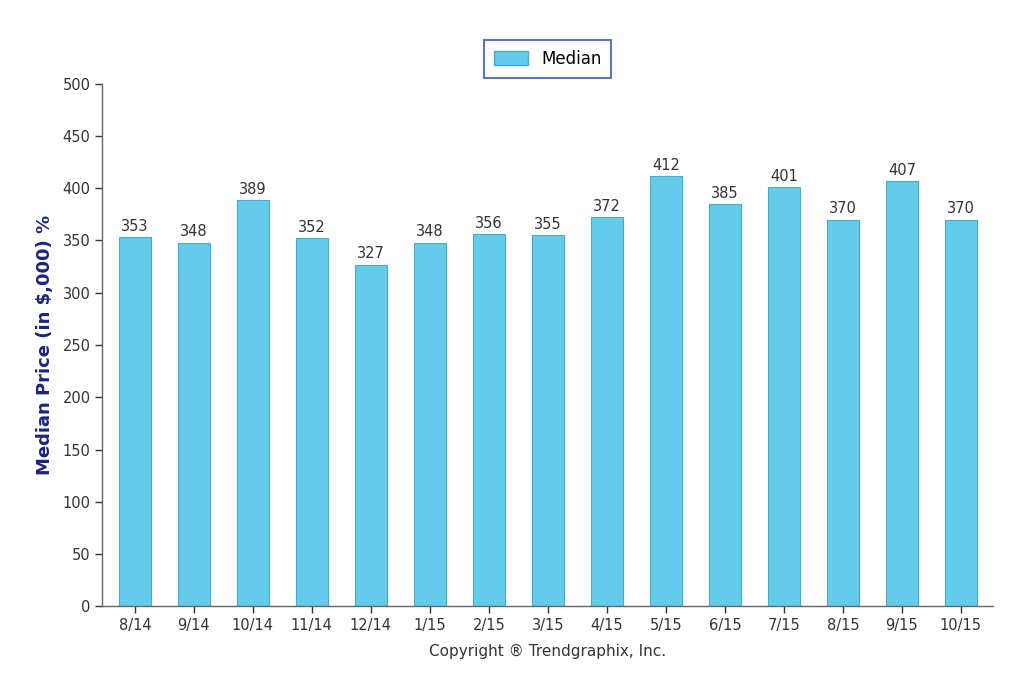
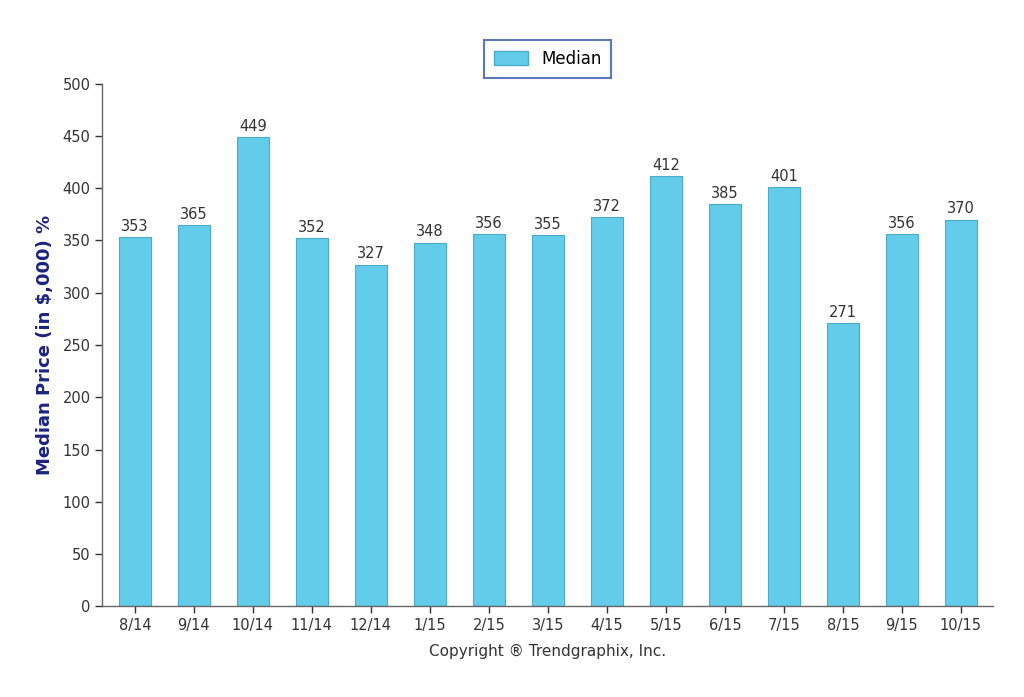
9/14: 348 -> 365
10/14: 389 -> 449
8/15: 370 -> 271
9/15: 407 -> 356
